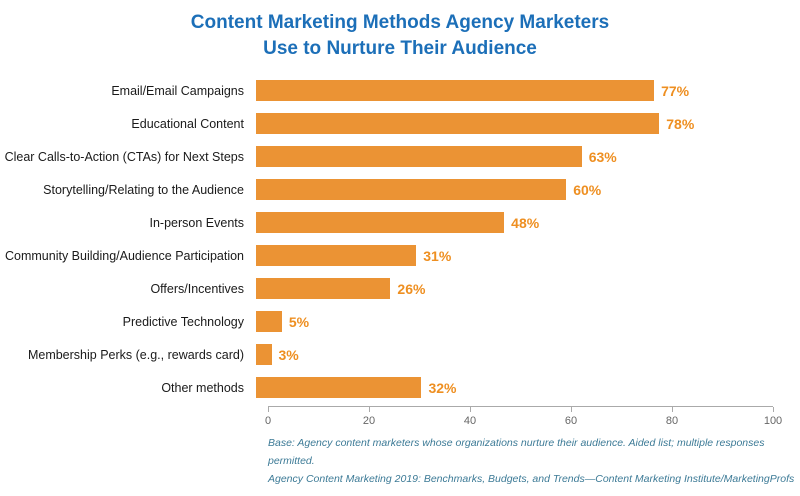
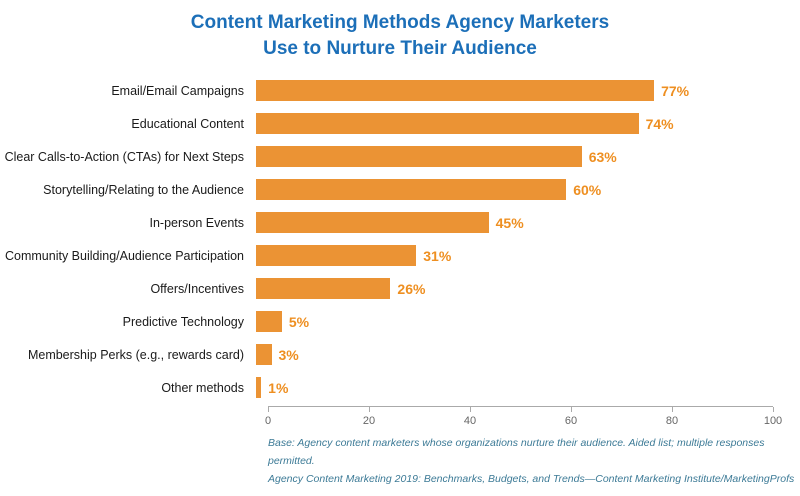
Educational Content: 78% -> 74%
In-person Events: 48% -> 45%
Other methods: 32% -> 1%
